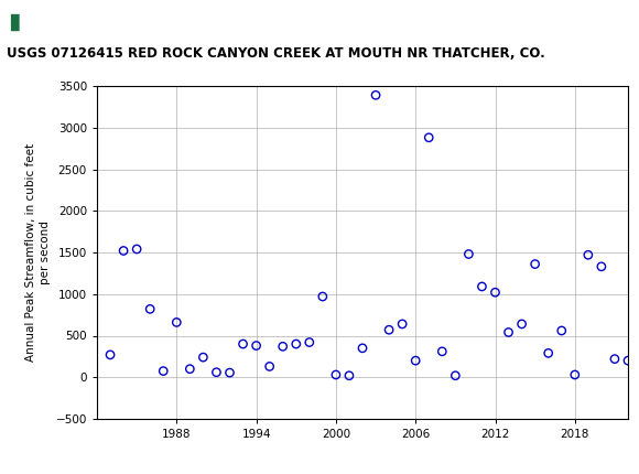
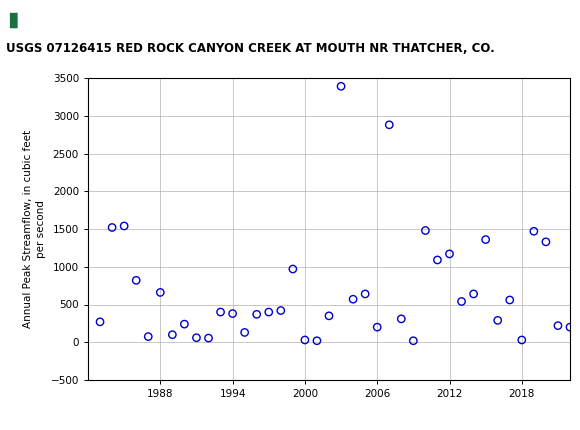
2012: 1020 -> 1170
